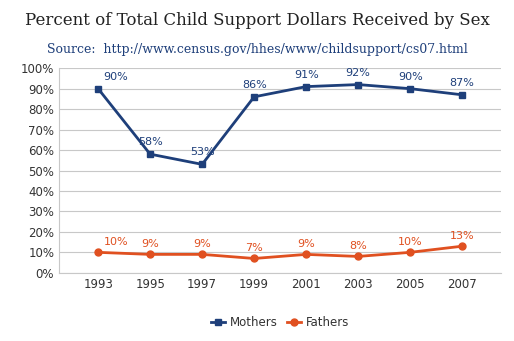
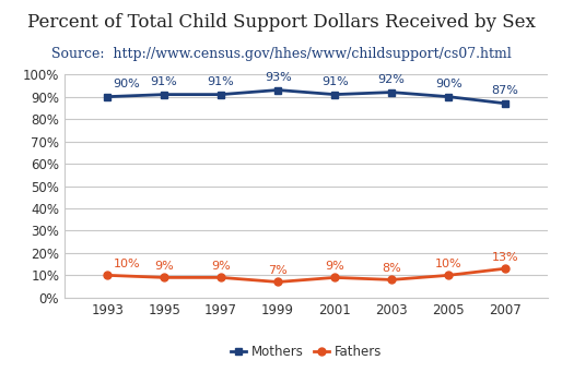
Mothers/1995: 58% -> 91%
Mothers/1997: 53% -> 91%
Mothers/1999: 86% -> 93%
